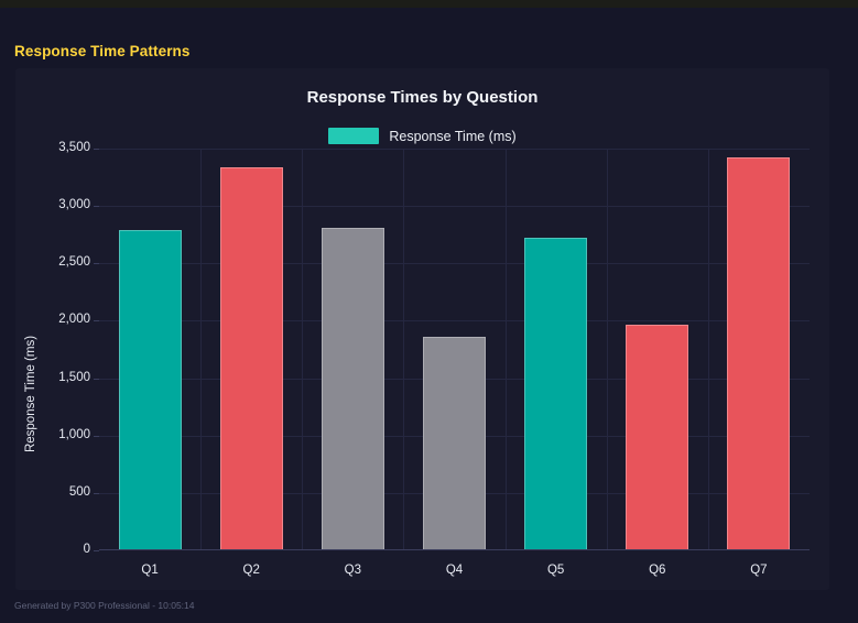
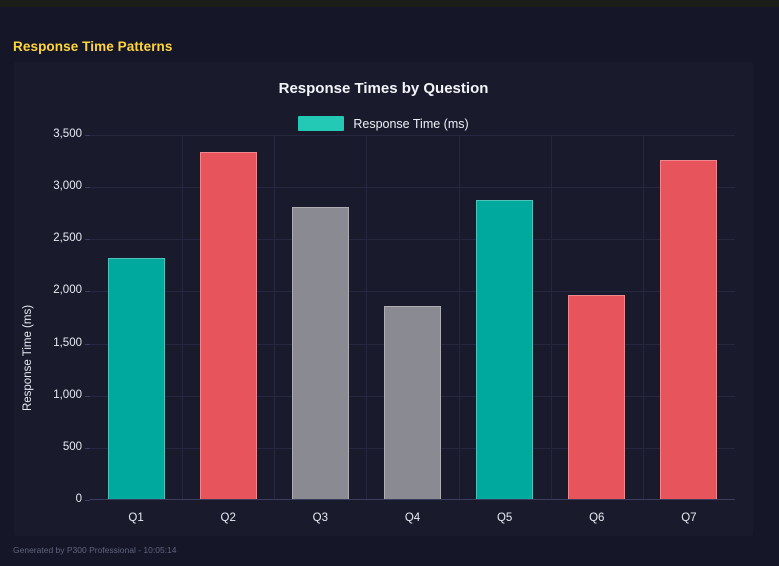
Q1: 2790 -> 2320
Q5: 2720 -> 2880
Q7: 3420 -> 3260
